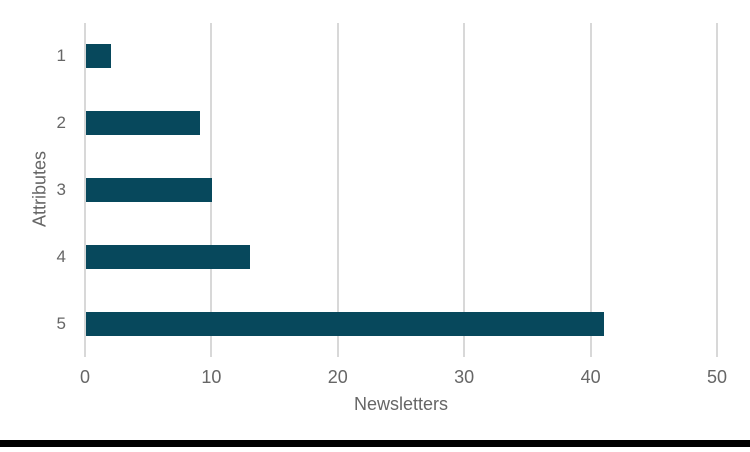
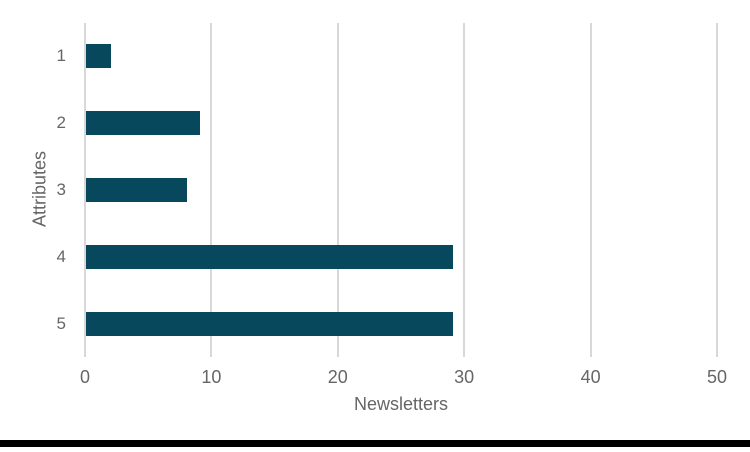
3: 10 -> 8
4: 13 -> 29
5: 41 -> 29
